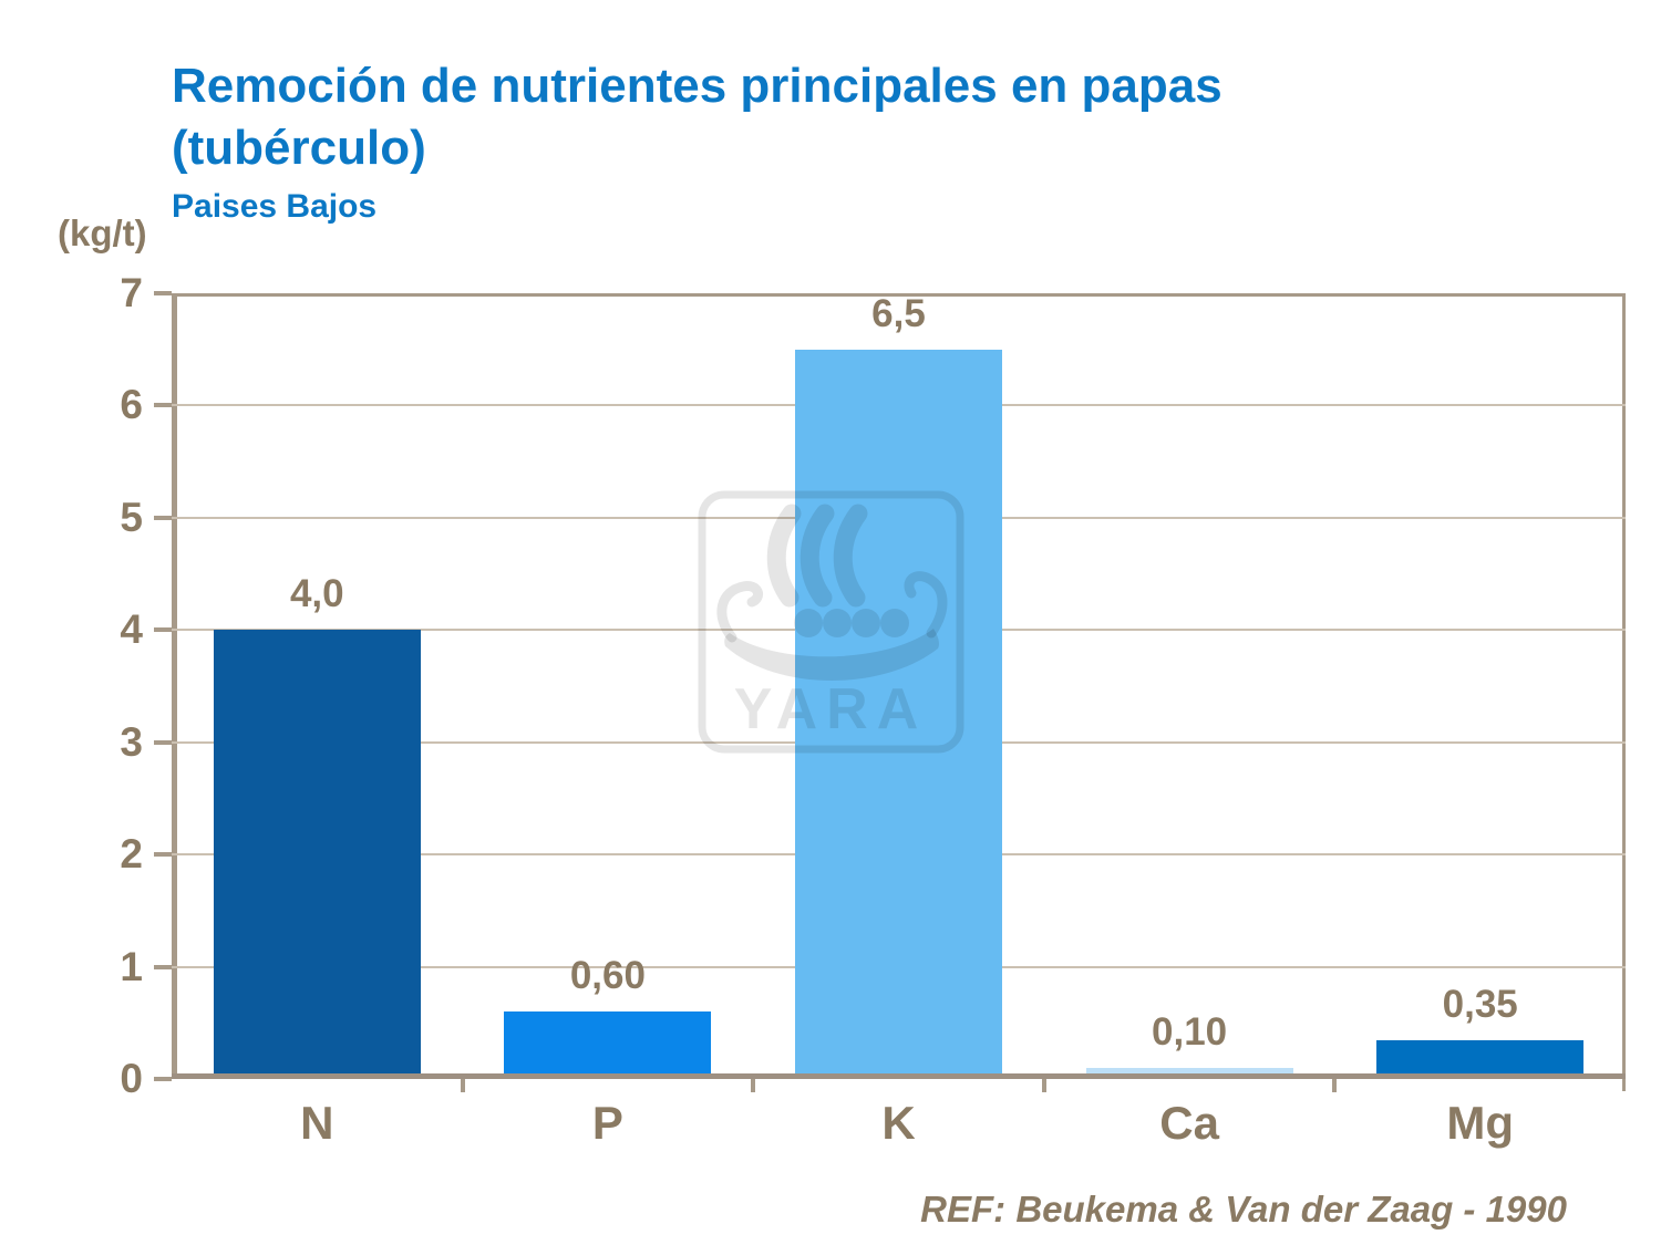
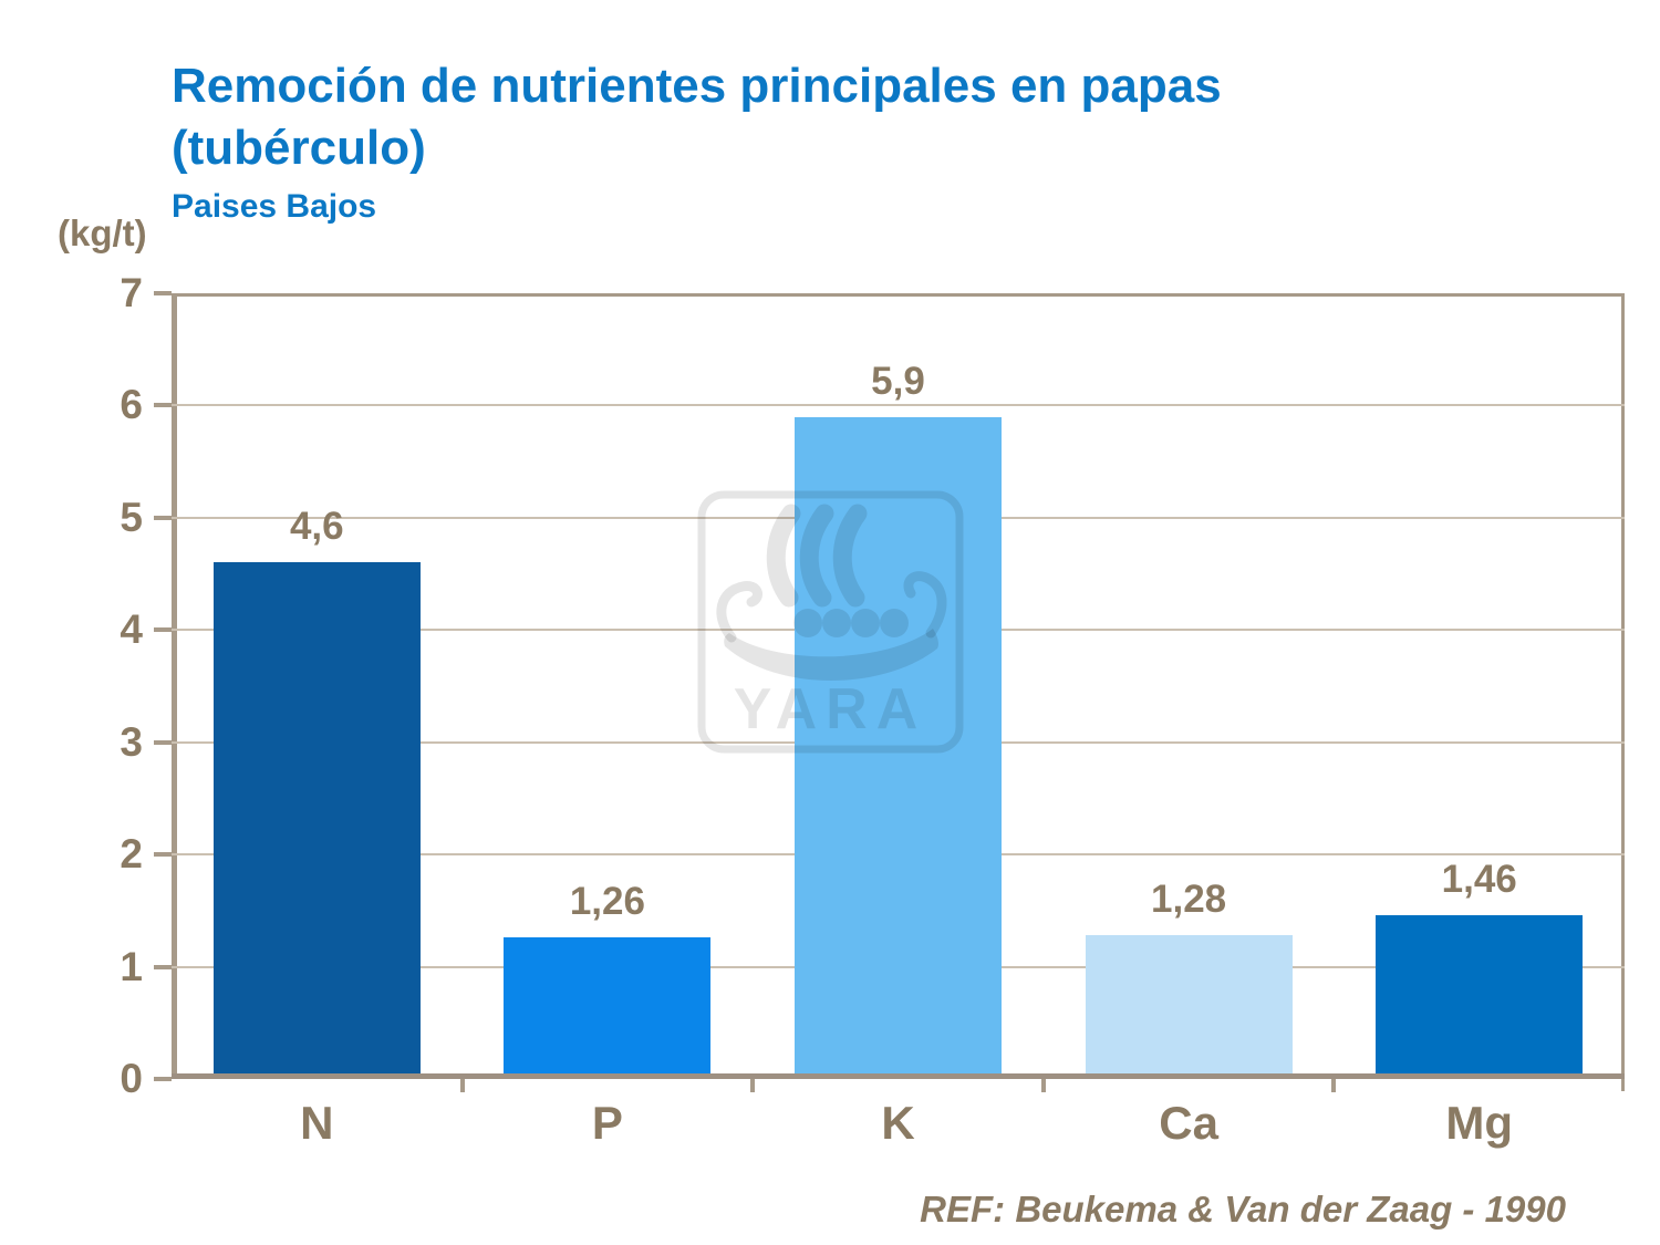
N: 4,0 -> 4,6
P: 0,60 -> 1,26
K: 6,5 -> 5,9
Ca: 0,10 -> 1,28
Mg: 0,35 -> 1,46
